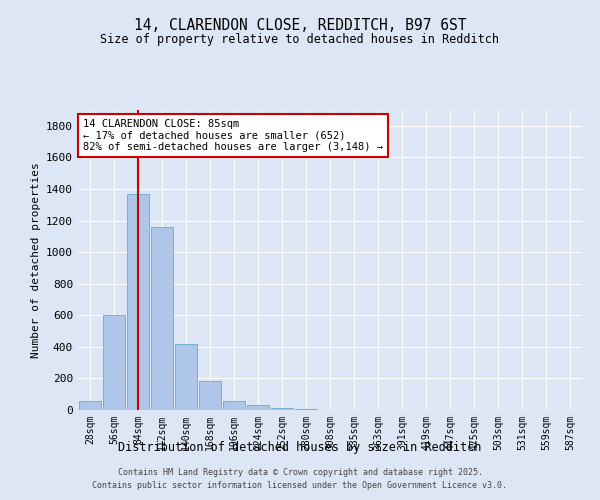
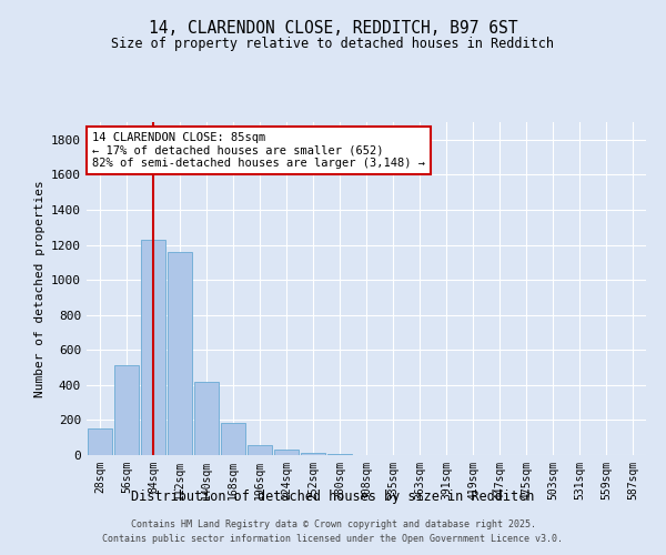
28sqm: 60 -> 150
56sqm: 600 -> 510
84sqm: 1370 -> 1230
